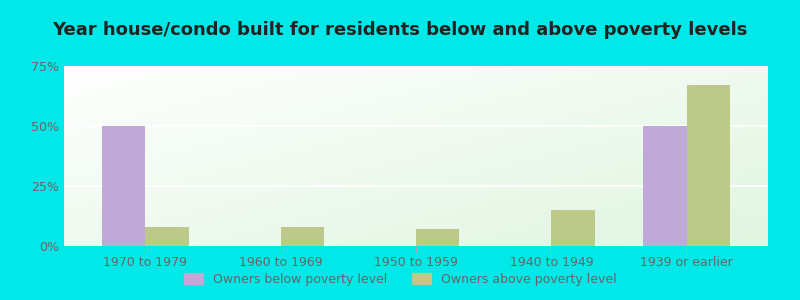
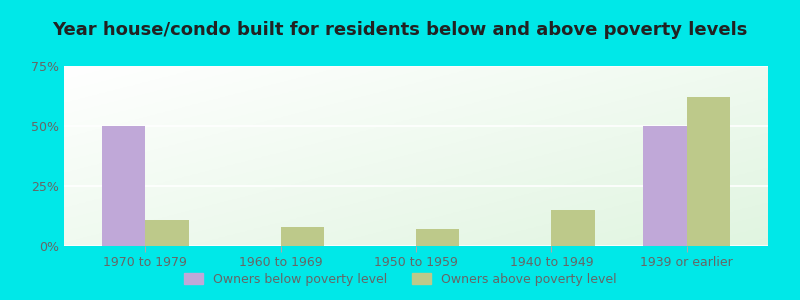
Owners above poverty level/1970 to 1979: 8% -> 11%
Owners above poverty level/1939 or earlier: 67% -> 62%
